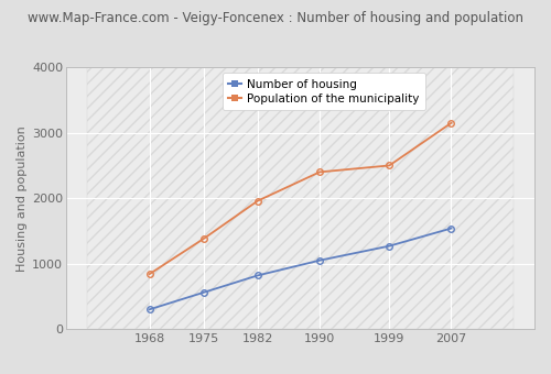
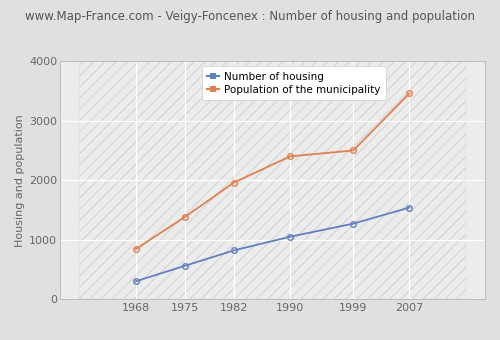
Population of the municipality/2007: 3150 -> 3460
